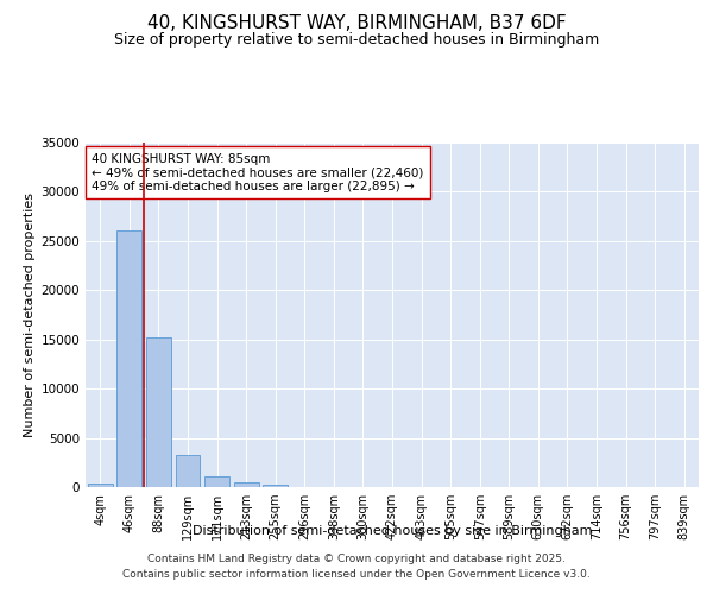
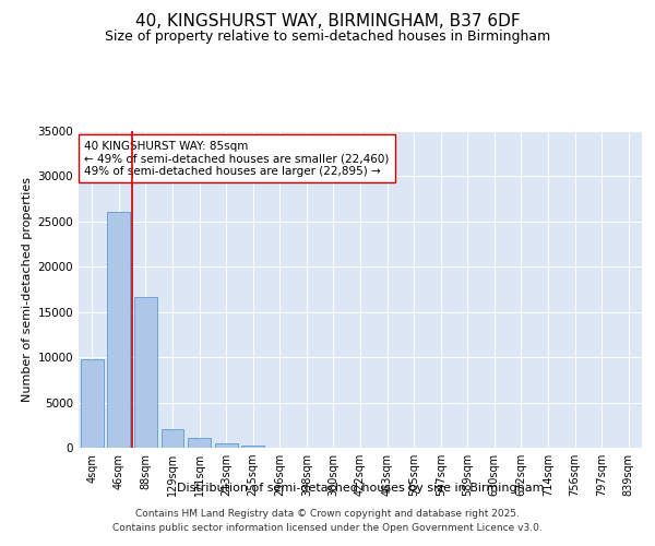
4sqm: 400 -> 9800
88sqm: 15200 -> 16600
129sqm: 3300 -> 2000
